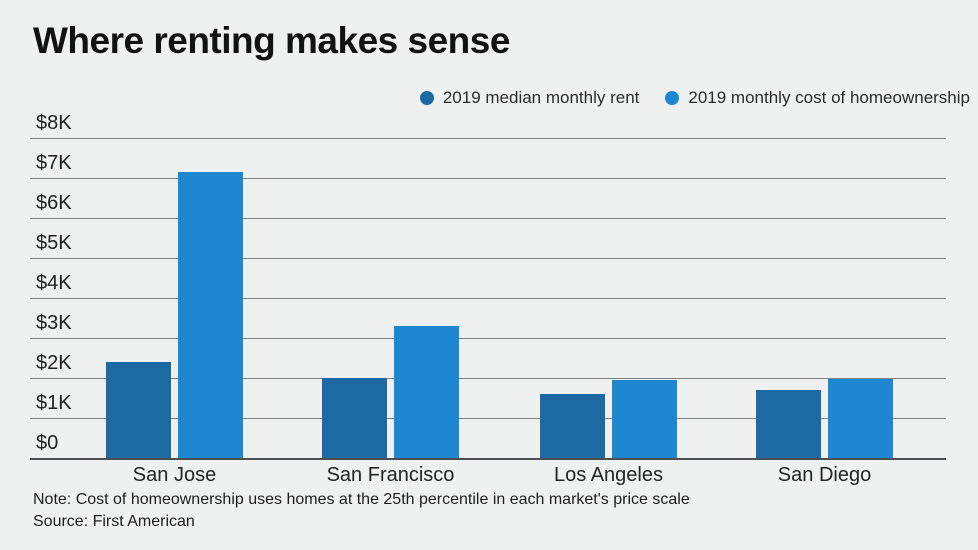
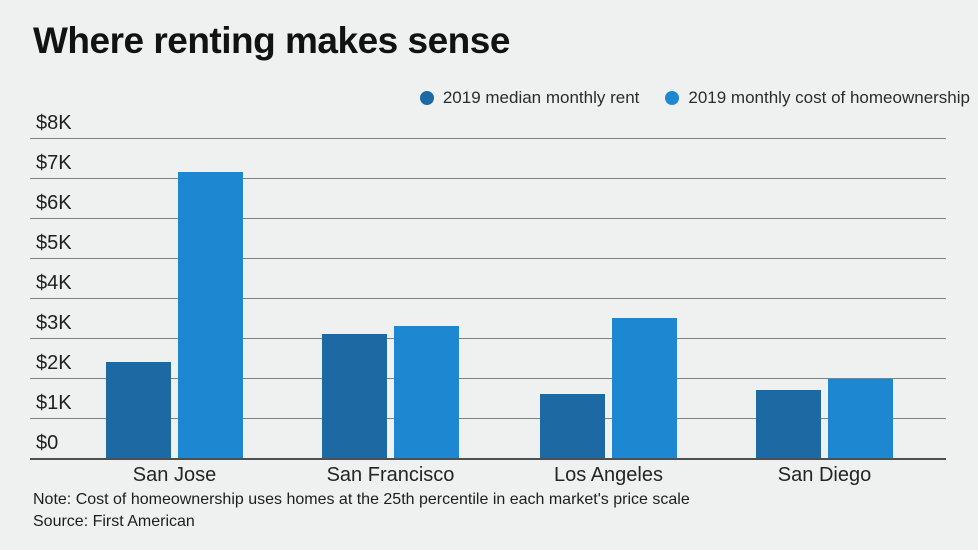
2019 median monthly rent/San Francisco: $2.0K -> $3.1K
2019 monthly cost of homeownership/Los Angeles: $2.0K -> $3.5K
